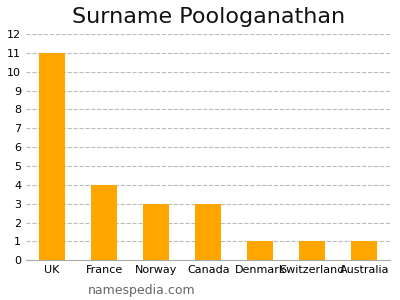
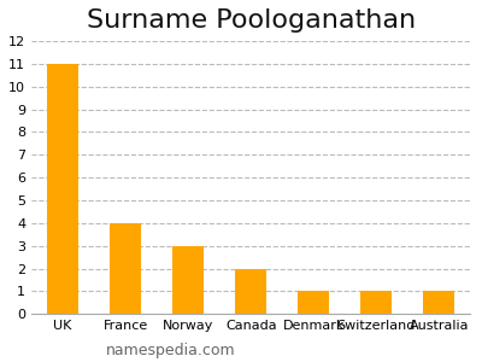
Canada: 3 -> 2
